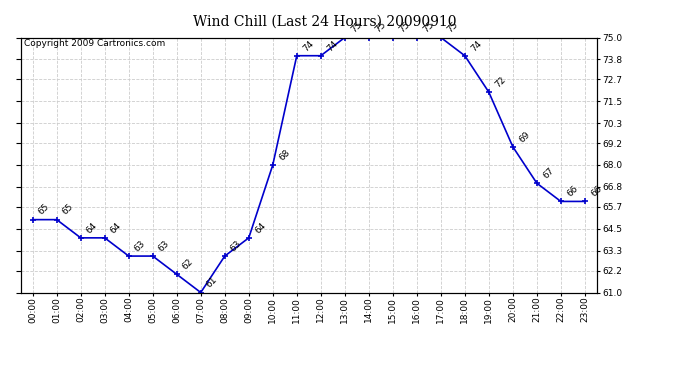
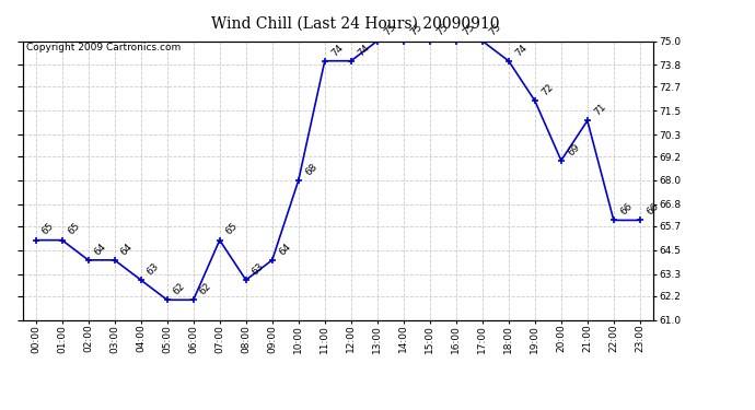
05:00: 63 -> 62
07:00: 61 -> 65
21:00: 67 -> 71
